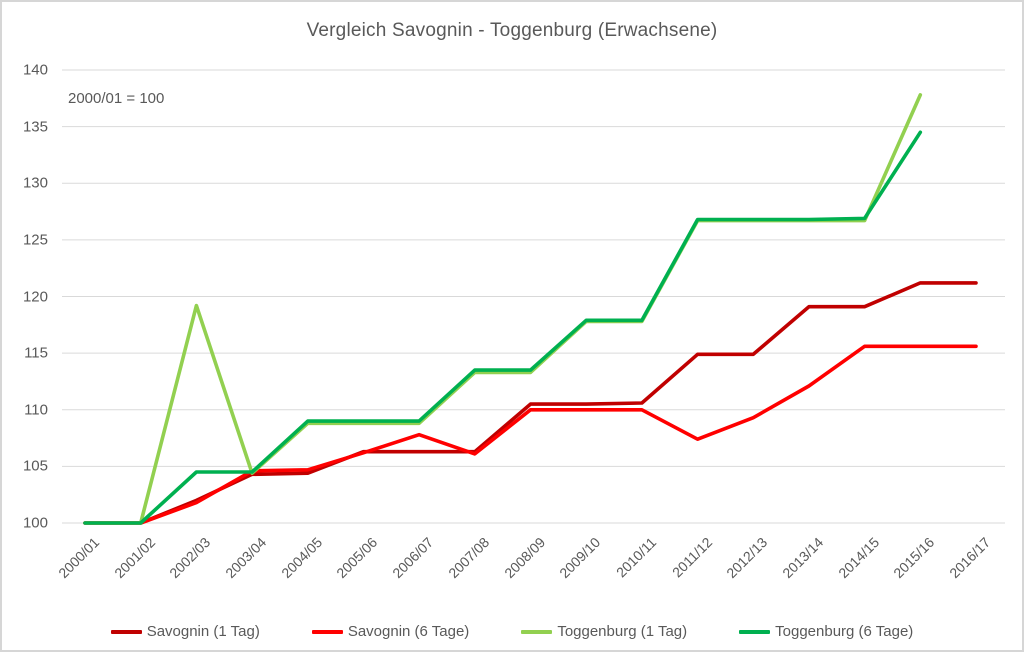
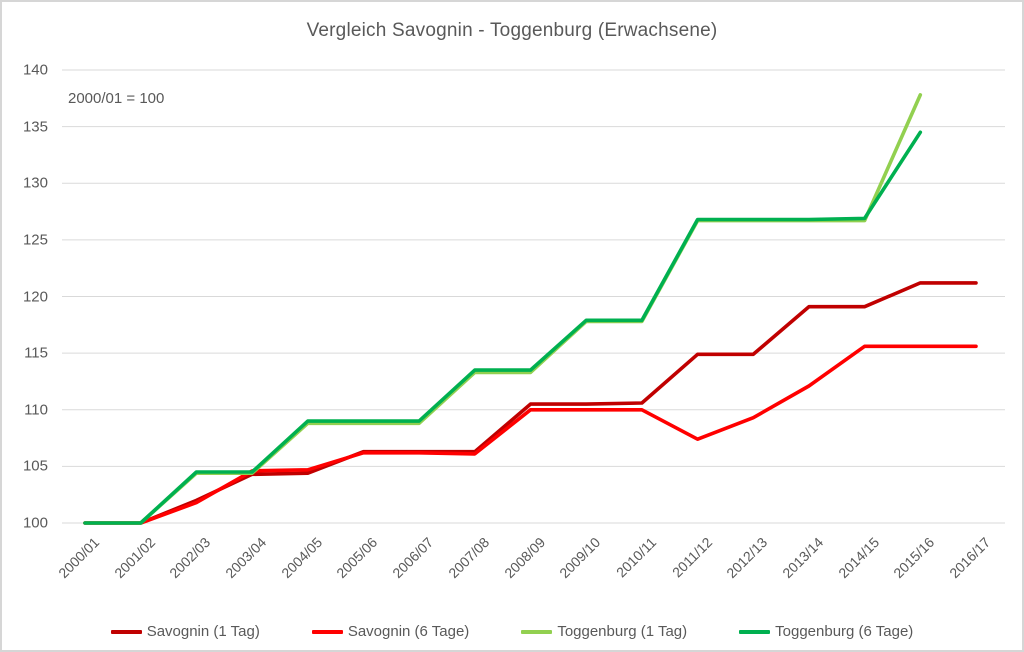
Toggenburg (1 Tag)/2002/03: 119.2 -> 104.4
Savognin (6 Tage)/2006/07: 107.8 -> 106.2
